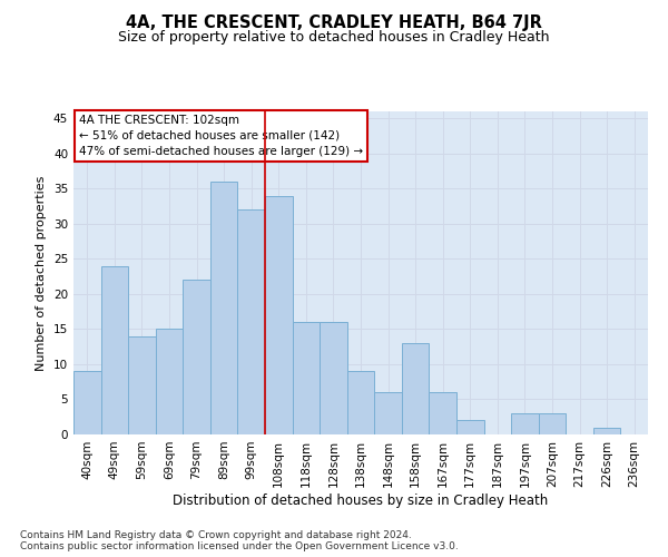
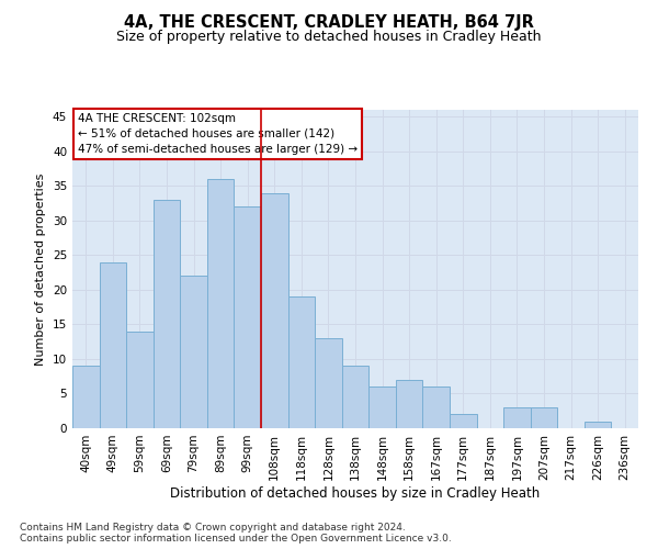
69sqm: 15 -> 33
118sqm: 16 -> 19
128sqm: 16 -> 13
158sqm: 13 -> 7
